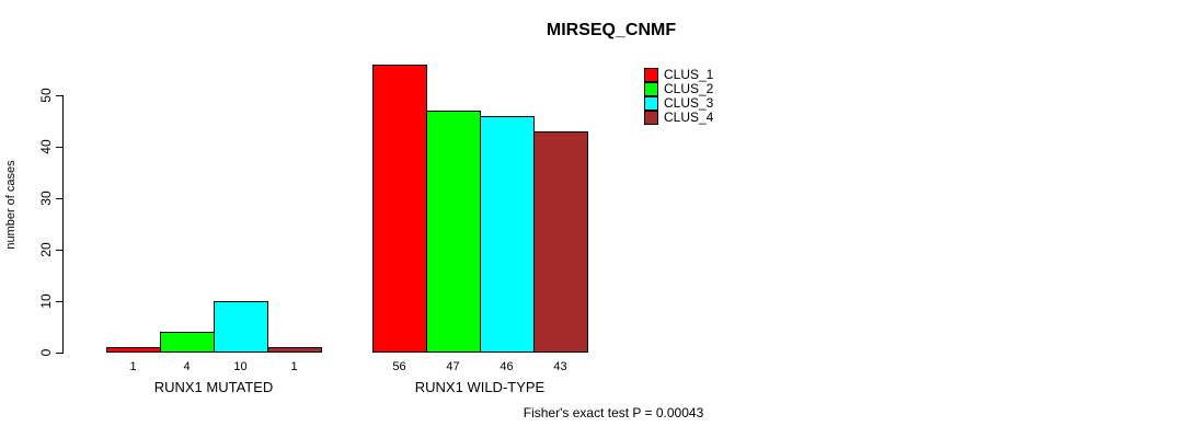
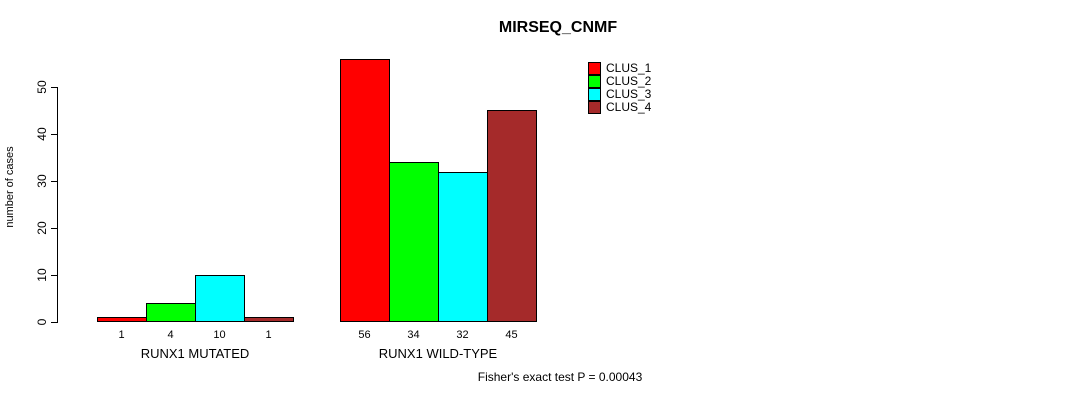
CLUS_2/RUNX1 WILD-TYPE: 47 -> 34
CLUS_3/RUNX1 WILD-TYPE: 46 -> 32
CLUS_4/RUNX1 WILD-TYPE: 43 -> 45
